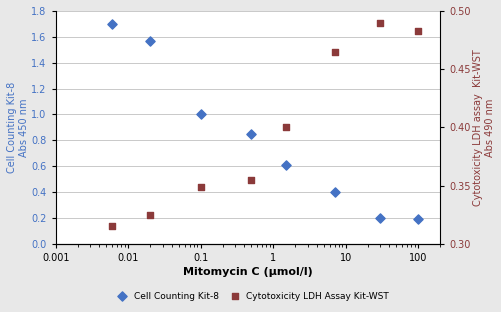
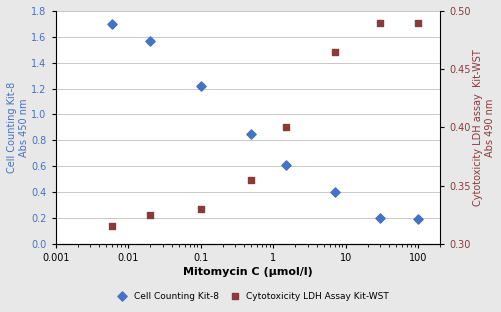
Cell Counting Kit-8/0.1: 1.00 -> 1.22
Cytotoxicity LDH Assay Kit-WST/0.1: 0.349 -> 0.330
Cytotoxicity LDH Assay Kit-WST/100: 0.483 -> 0.490
